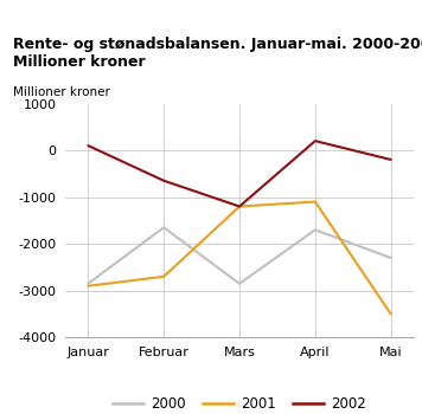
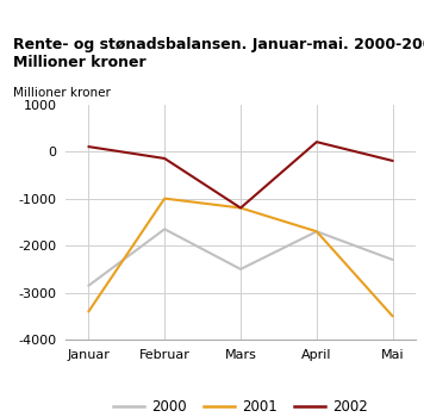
2001/Januar: -2900 -> -3400
2001/Februar: -2700 -> -1000
2002/Februar: -650 -> -150
2000/Mars: -2850 -> -2500
2001/April: -1100 -> -1700
